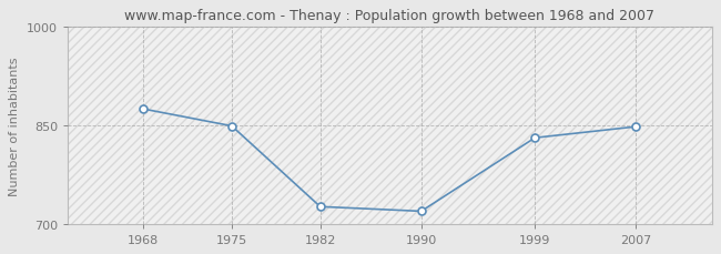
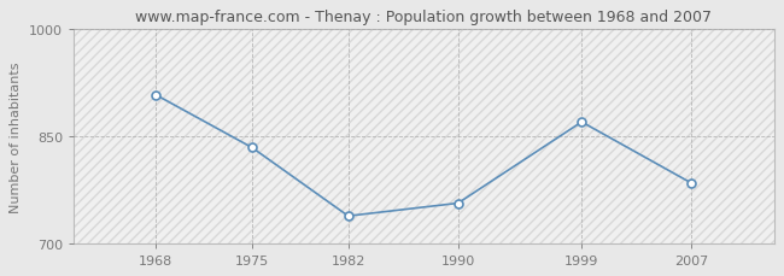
1968: 875 -> 908
1975: 849 -> 834
1982: 726 -> 738
1990: 719 -> 756
1999: 831 -> 870
2007: 848 -> 784
